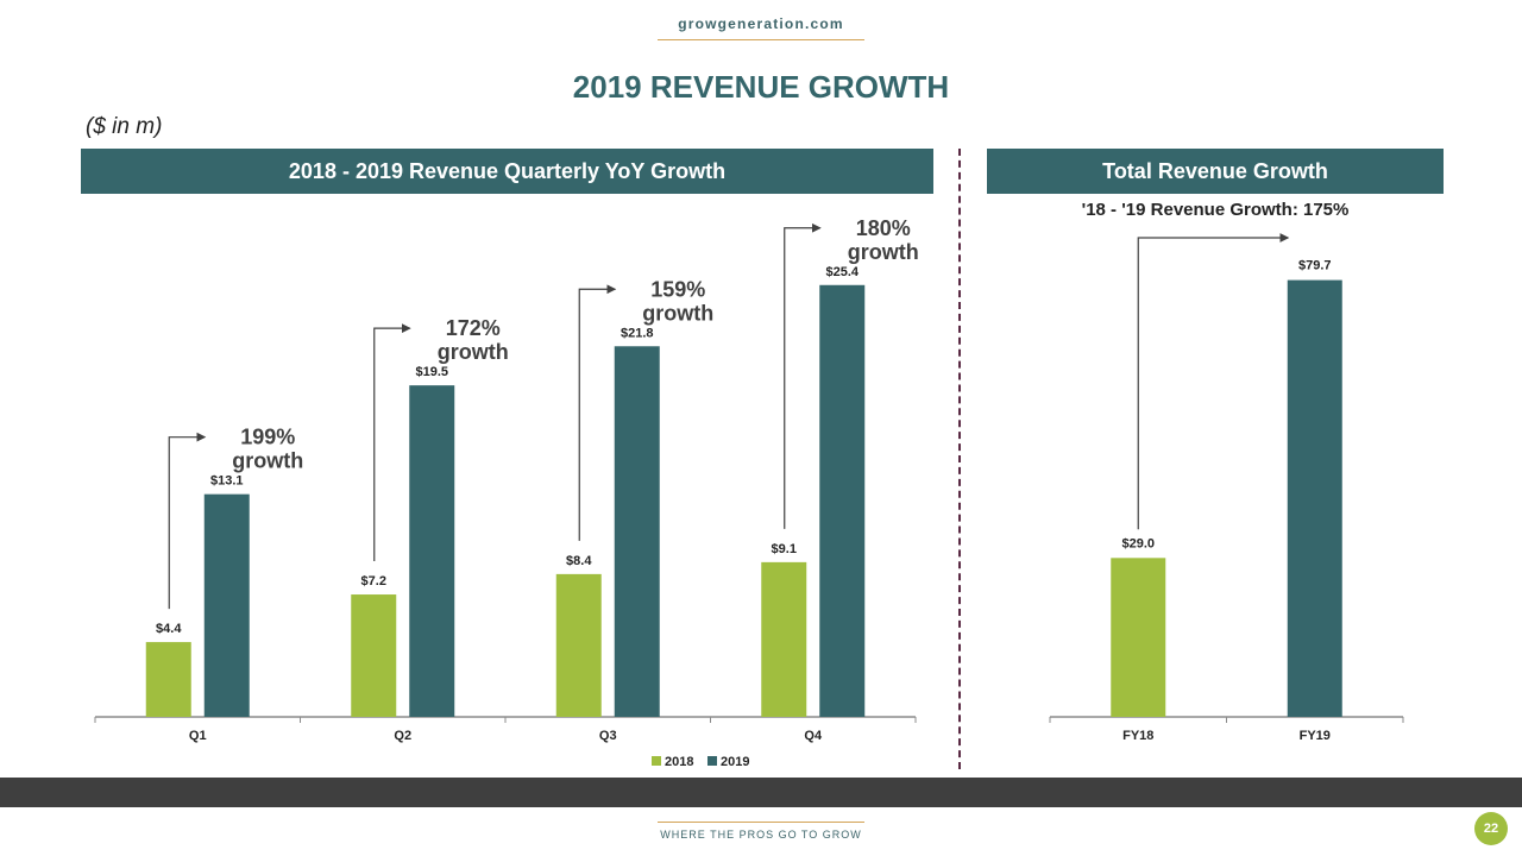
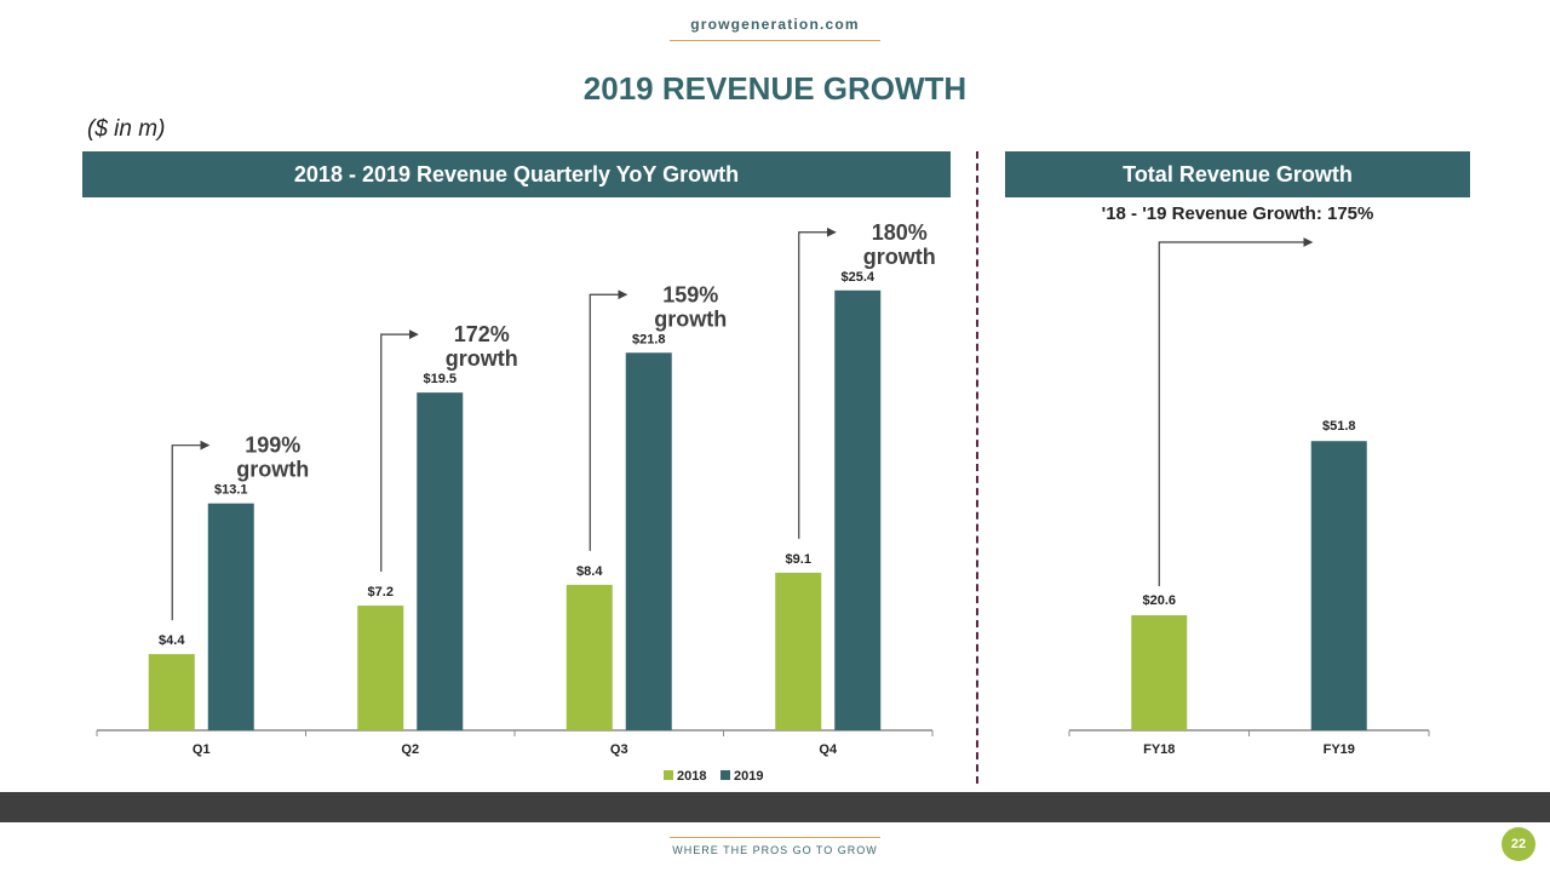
Total Revenue Growth/FY18: $29.0 -> $20.6
Total Revenue Growth/FY19: $79.7 -> $51.8
